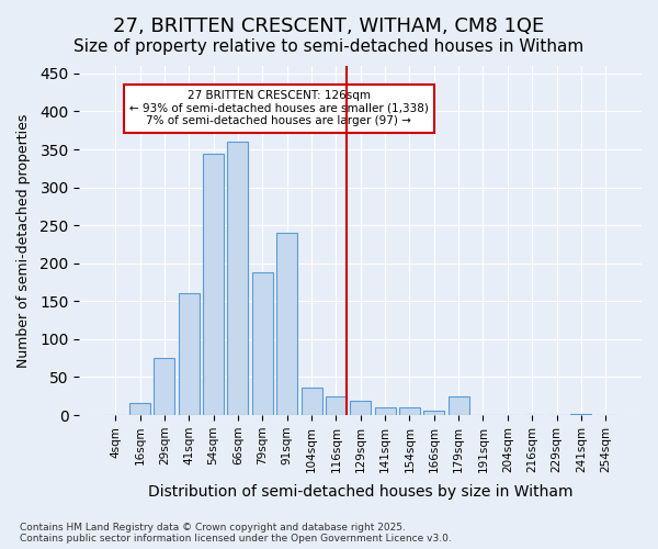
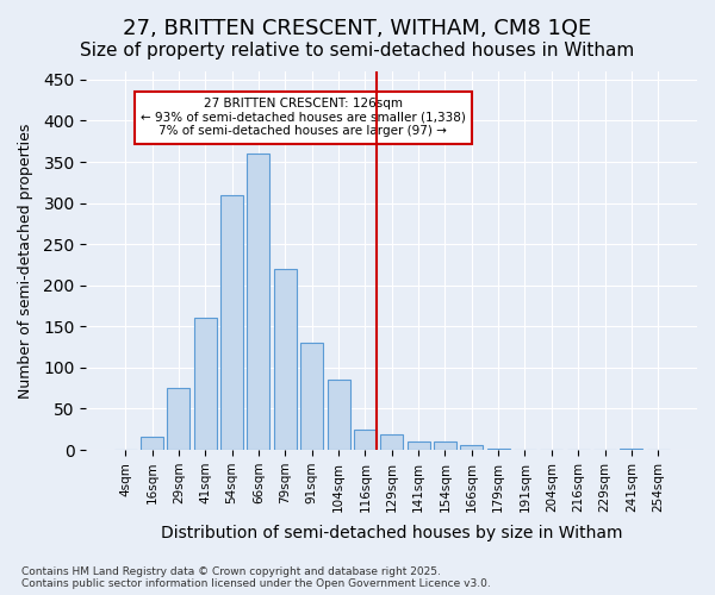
54sqm: 344 -> 310
79sqm: 188 -> 220
91sqm: 240 -> 130
104sqm: 36 -> 85
179sqm: 24 -> 1
